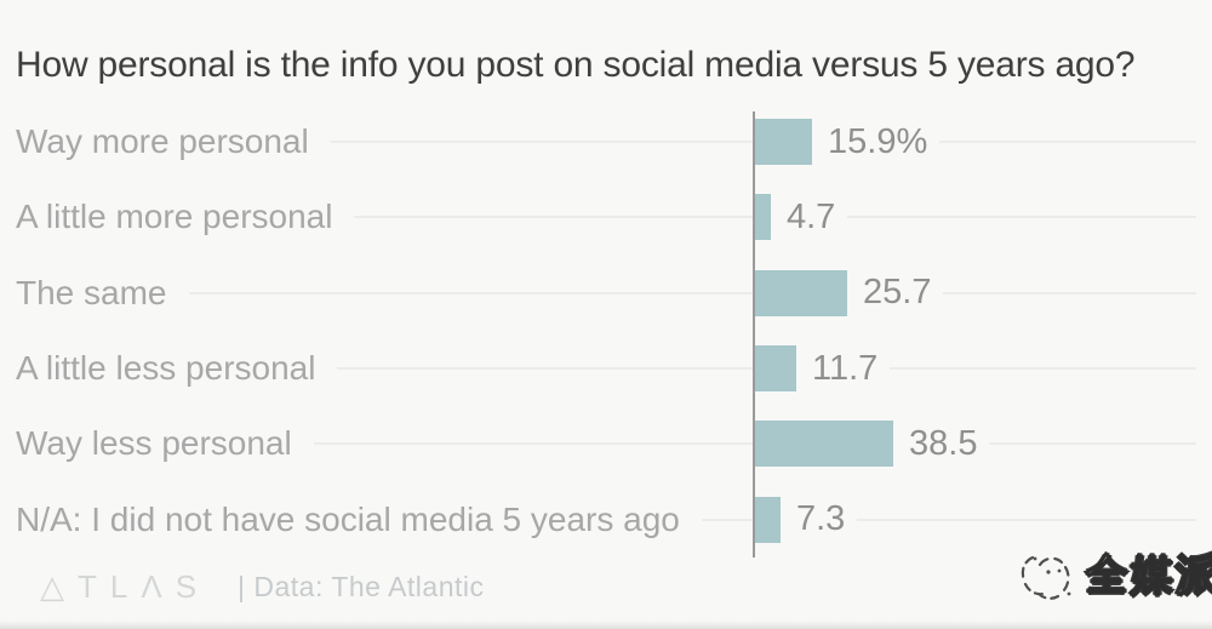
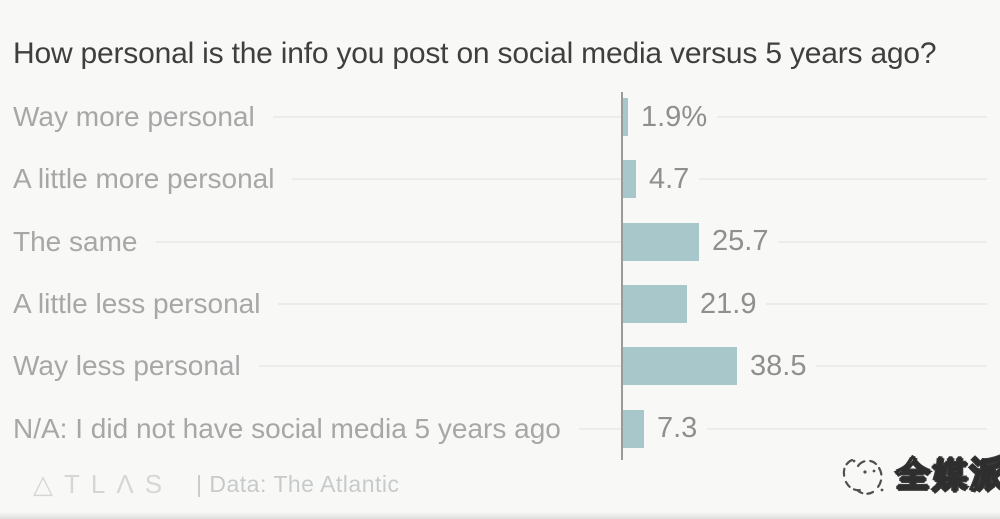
Way more personal: 15.9% -> 1.9%
A little less personal: 11.7 -> 21.9
